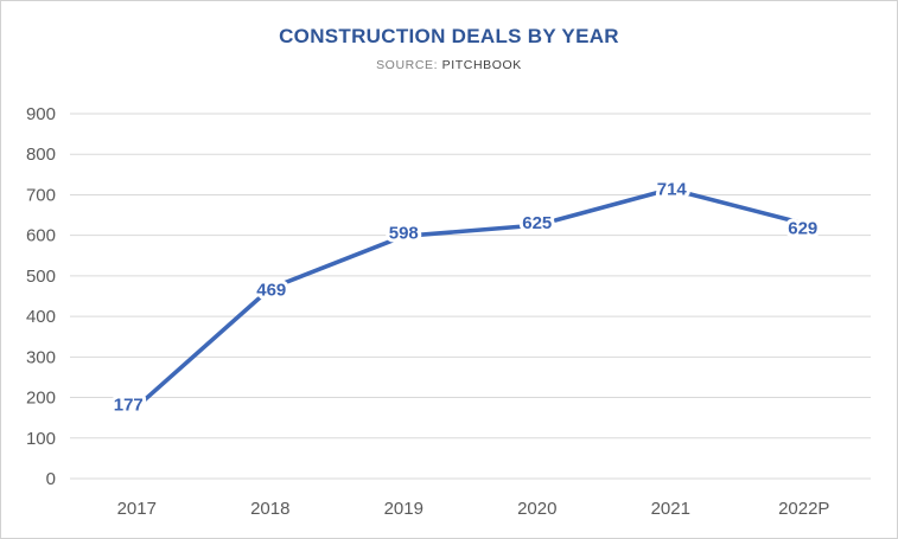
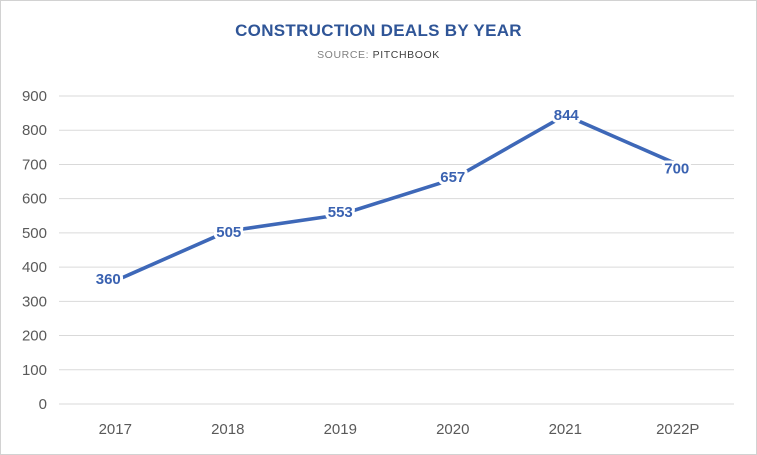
2017: 177 -> 360
2018: 469 -> 505
2019: 598 -> 553
2020: 625 -> 657
2021: 714 -> 844
2022P: 629 -> 700
